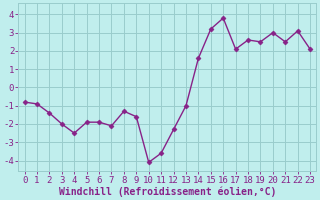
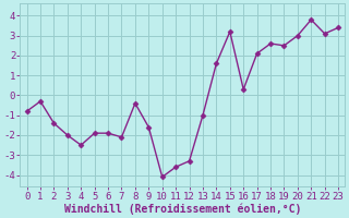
1: -0.9 -> -0.3
8: -1.3 -> -0.4
12: -2.3 -> -3.3
16: 3.8 -> 0.3
21: 2.5 -> 3.8
23: 2.1 -> 3.4
